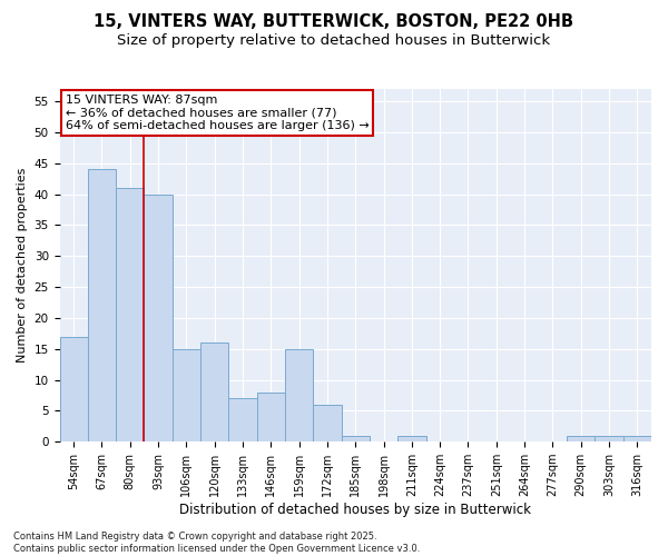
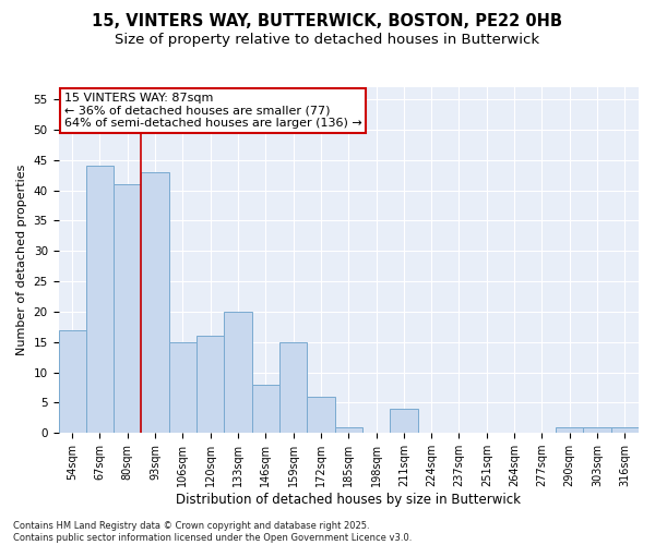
93sqm: 40 -> 43
133sqm: 7 -> 20
211sqm: 1 -> 4
